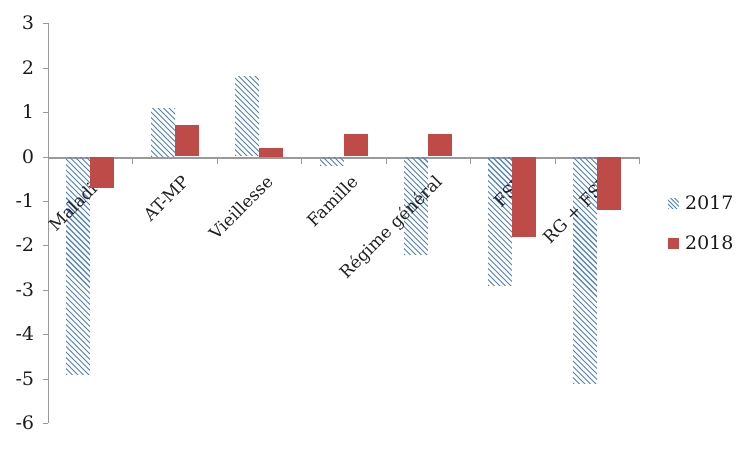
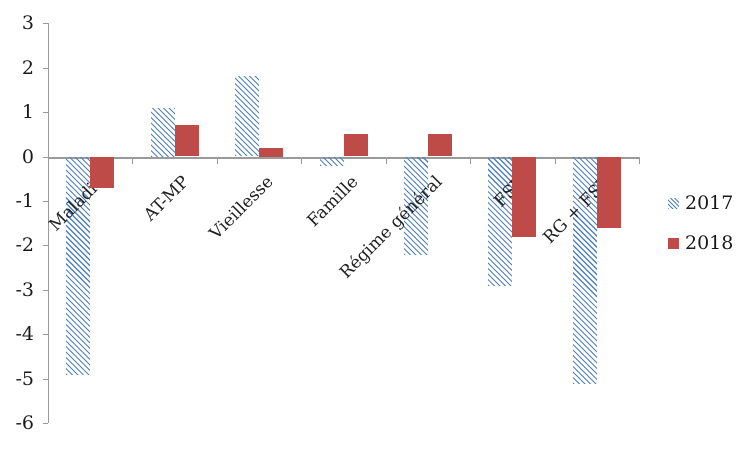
2018/RG + FSV: -1.2 -> -1.6
